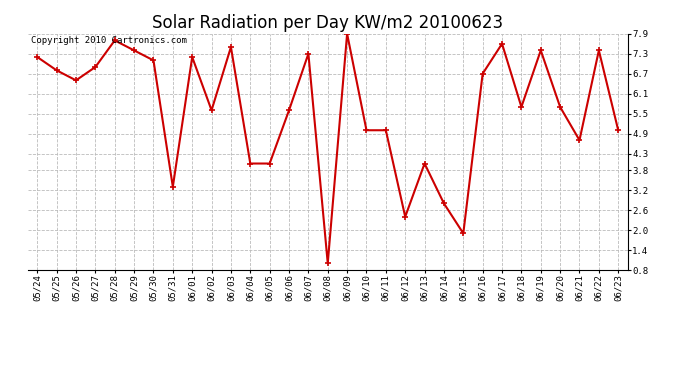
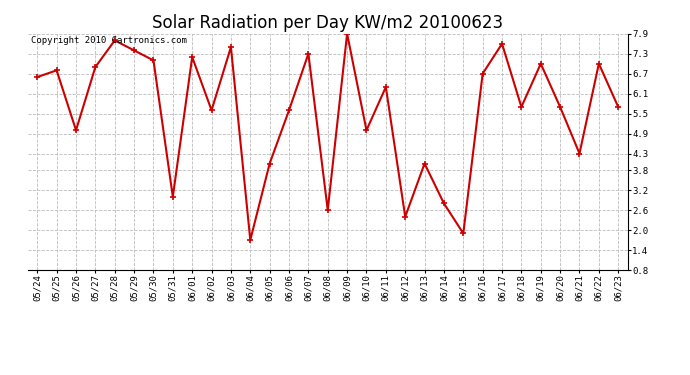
05/24: 7.2 -> 6.6
05/26: 6.5 -> 5.0
05/31: 3.3 -> 3.0
06/04: 4.0 -> 1.7
06/08: 1.0 -> 2.6
06/11: 5.0 -> 6.3
06/19: 7.4 -> 7.0
06/21: 4.7 -> 4.3
06/22: 7.4 -> 7.0
06/23: 5.0 -> 5.7
